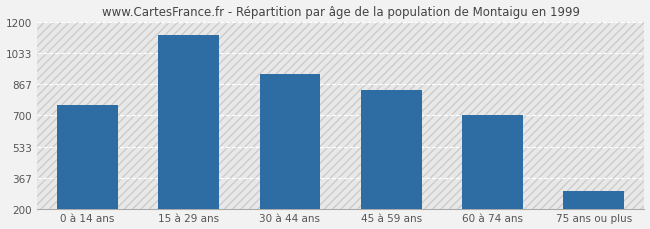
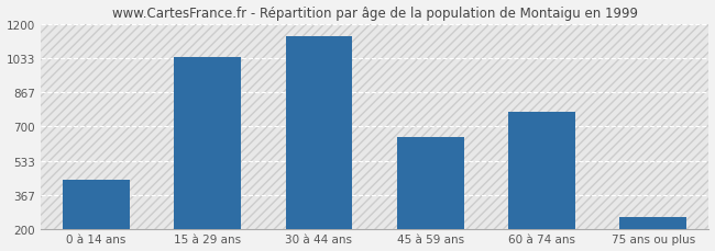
0 à 14 ans: 760 -> 440
15 à 29 ans: 1130 -> 1040
30 à 44 ans: 920 -> 1140
45 à 59 ans: 840 -> 650
60 à 74 ans: 700 -> 770
75 ans ou plus: 300 -> 260
